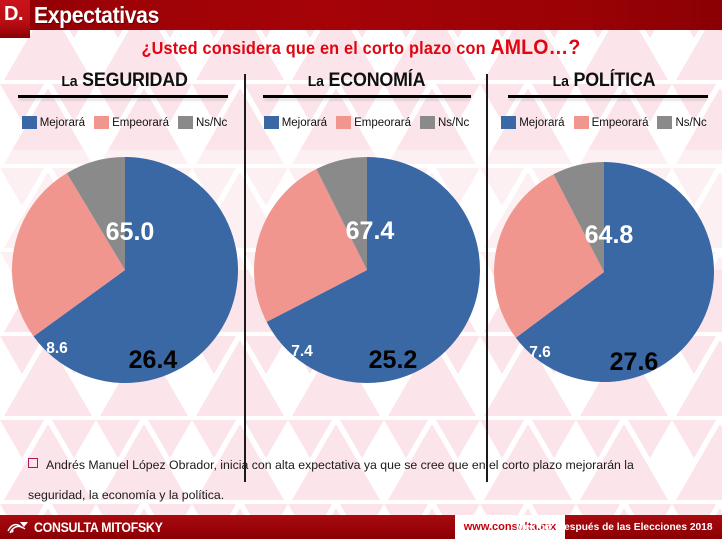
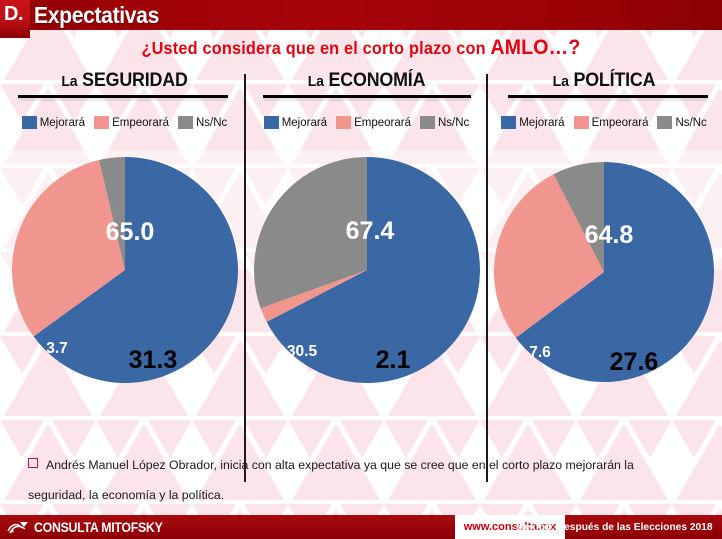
La SEGURIDAD/Empeorará: 26.4 -> 31.3
La SEGURIDAD/Ns/Nc: 8.6 -> 3.7
La ECONOMÍA/Empeorará: 25.2 -> 2.1
La ECONOMÍA/Ns/Nc: 7.4 -> 30.5
